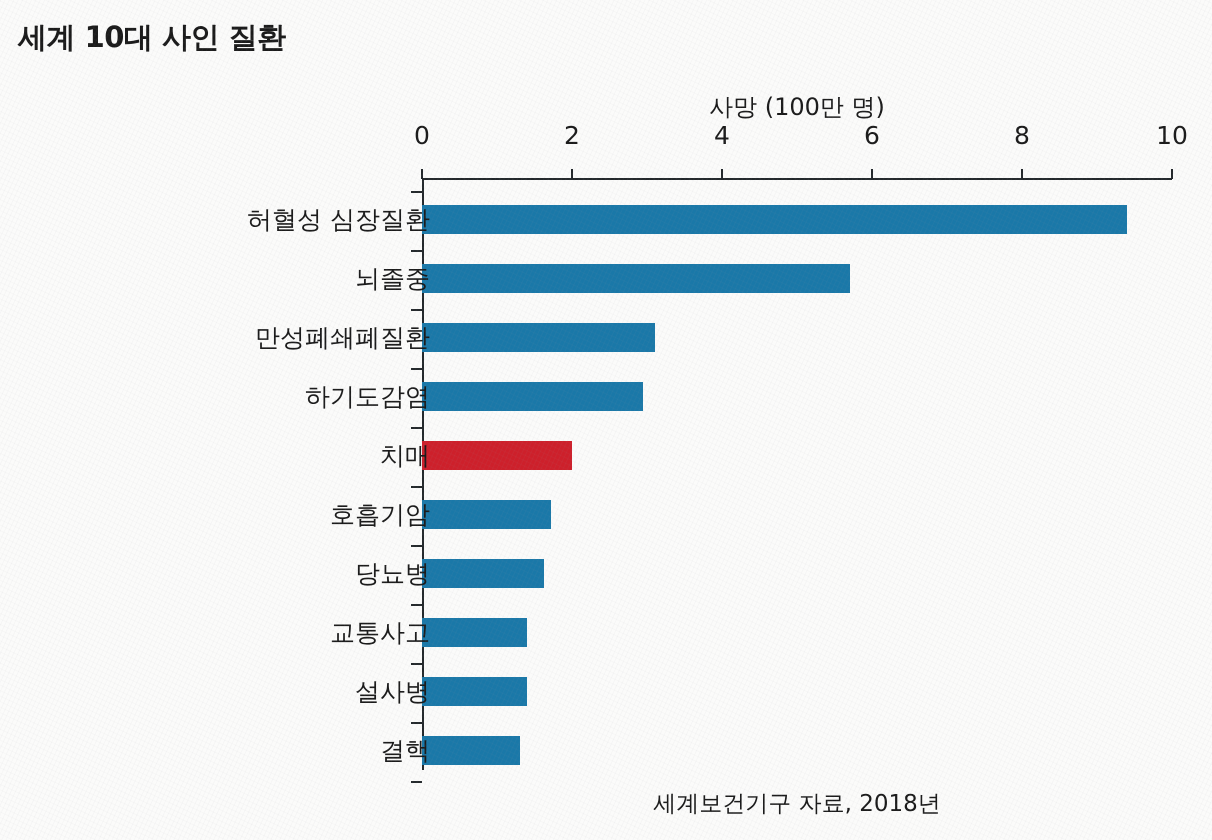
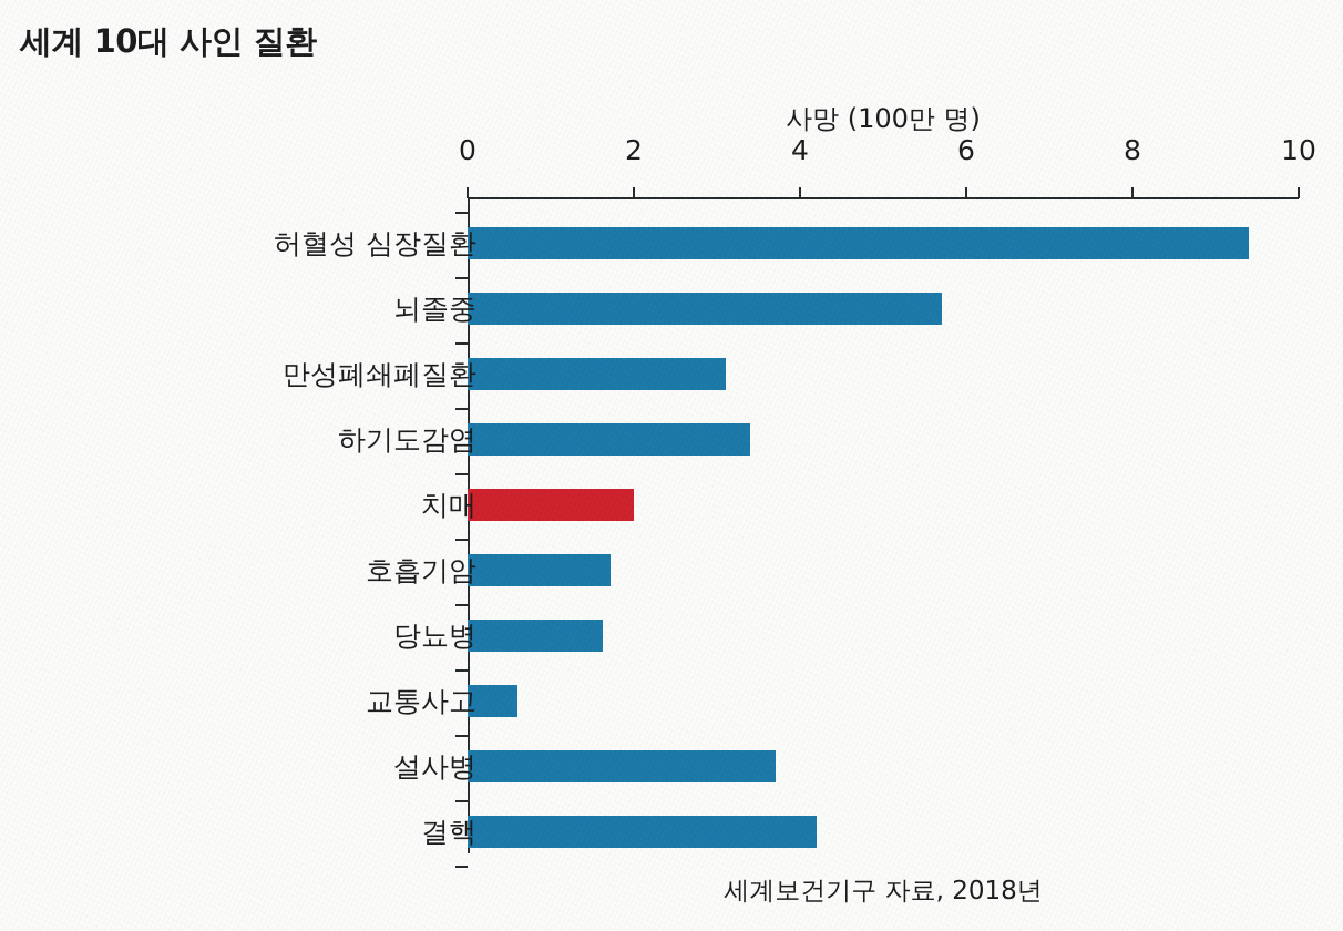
하기도감염: 3.0 -> 3.4
교통사고: 1.4 -> 0.6
설사병: 1.4 -> 3.7
결핵: 1.3 -> 4.2
